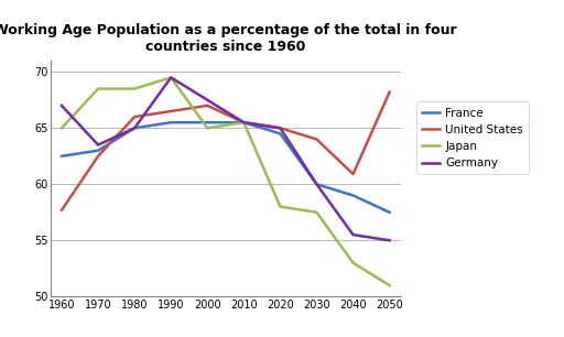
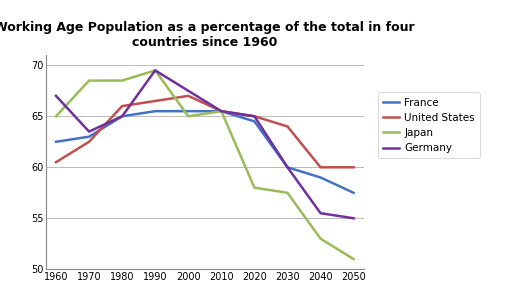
United States/1960: 57.7 -> 60.5
United States/2040: 60.9 -> 60.0
United States/2050: 68.2 -> 60.0
